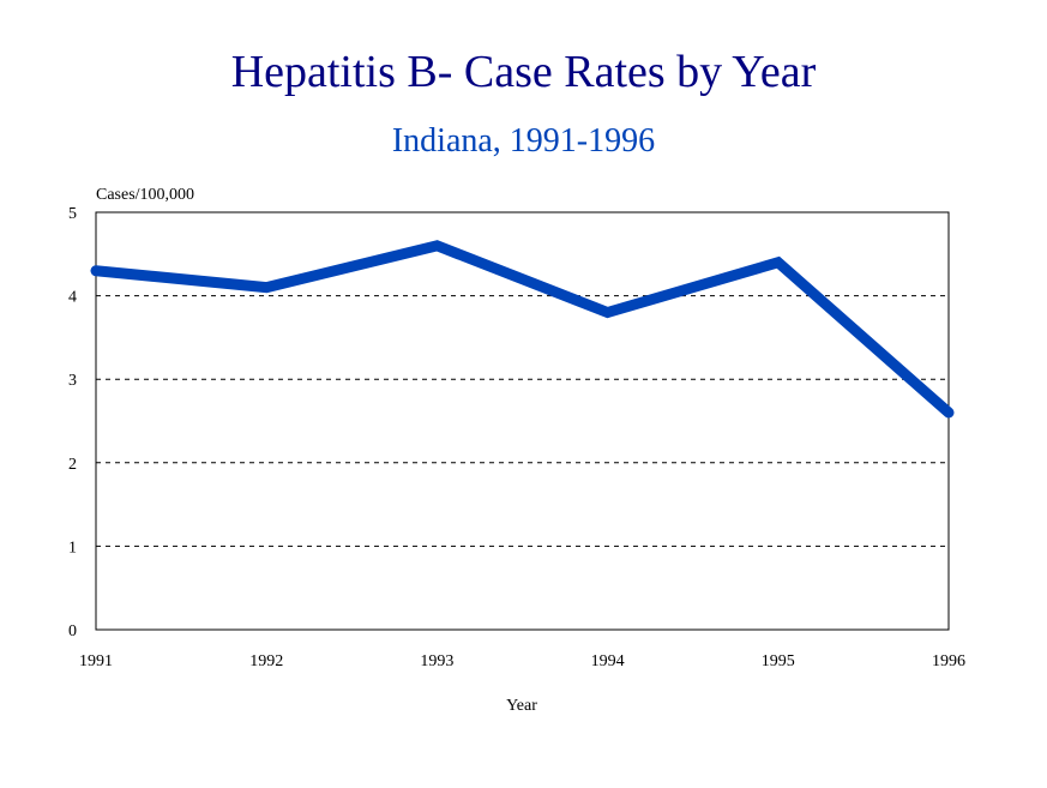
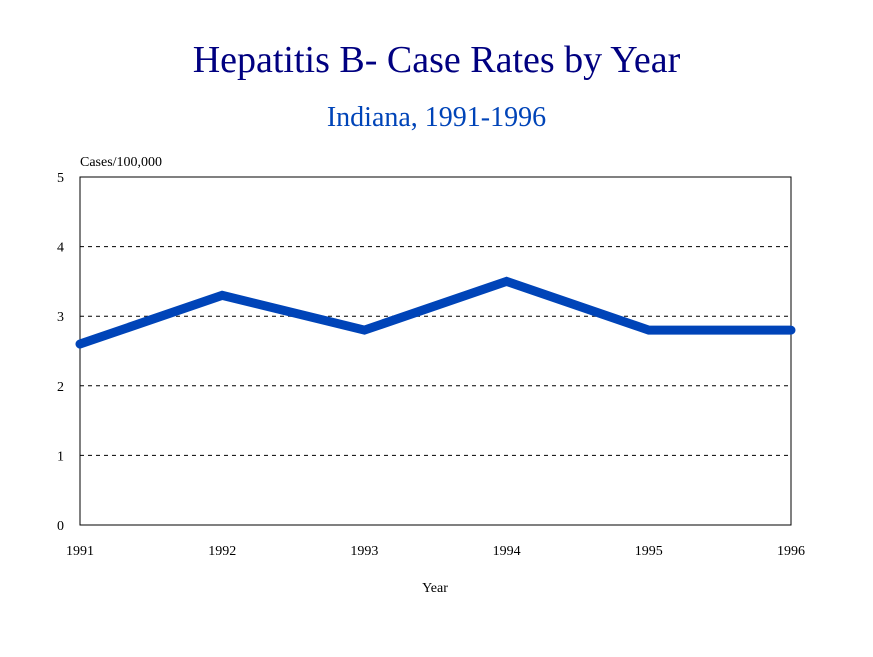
1991: 4.3 -> 2.6
1992: 4.1 -> 3.3
1993: 4.6 -> 2.8
1994: 3.8 -> 3.5
1995: 4.4 -> 2.8
1996: 2.6 -> 2.8
